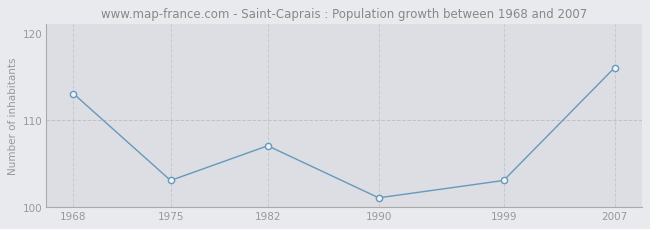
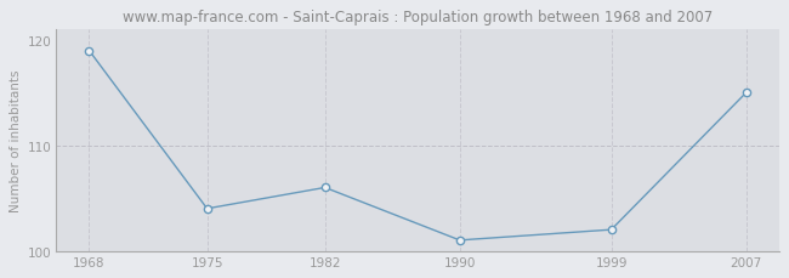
1968: 113 -> 119
1975: 103 -> 104
1982: 107 -> 106
1999: 103 -> 102
2007: 116 -> 115
